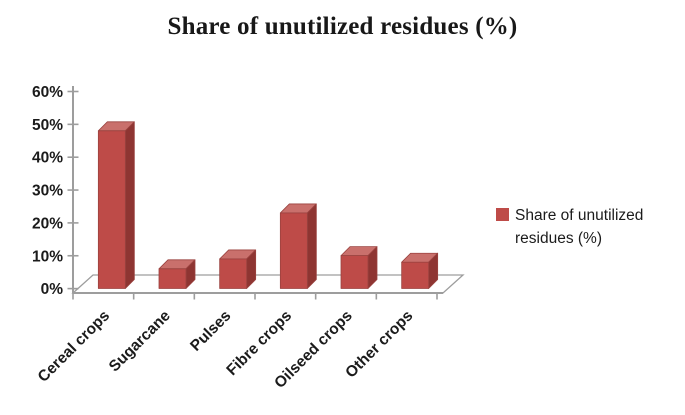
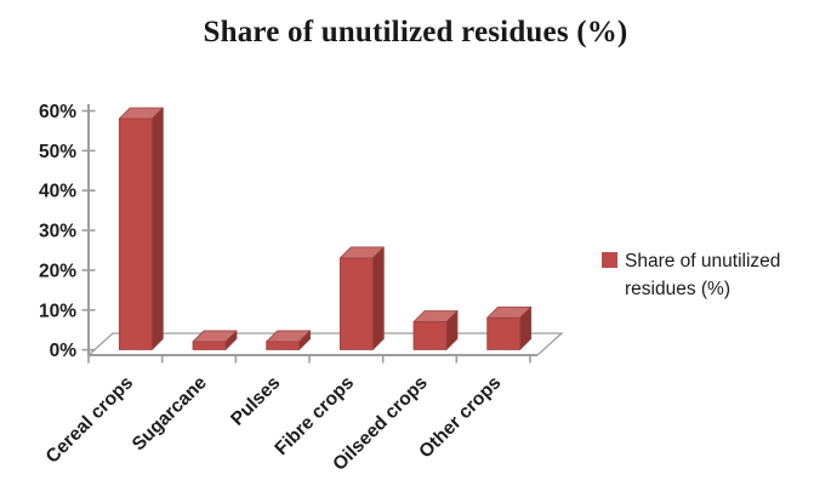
Cereal crops: 48% -> 58%
Sugarcane: 6% -> 2%
Pulses: 9% -> 2%
Oilseed crops: 10% -> 7%
